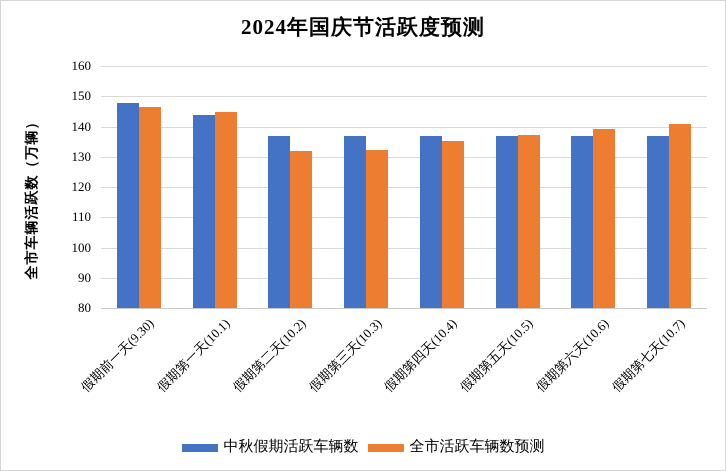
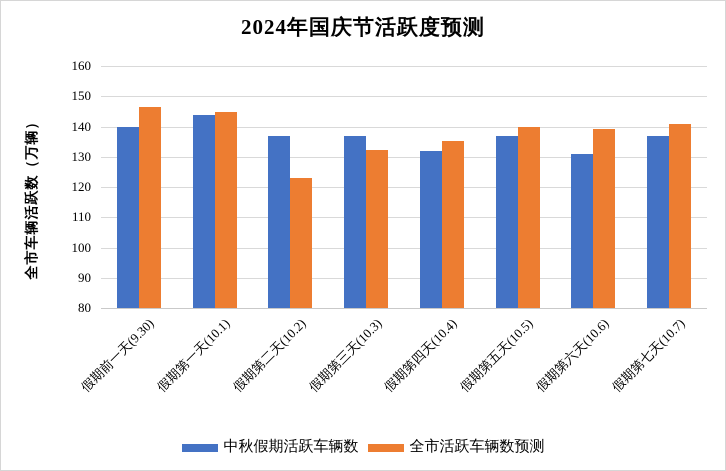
中秋假期活跃车辆数/假期前一天(9.30): 148 -> 140
全市活跃车辆数预测/假期第二天(10.2): 132 -> 123
中秋假期活跃车辆数/假期第四天(10.4): 137 -> 132
全市活跃车辆数预测/假期第五天(10.5): 137 -> 140
中秋假期活跃车辆数/假期第六天(10.6): 137 -> 131
